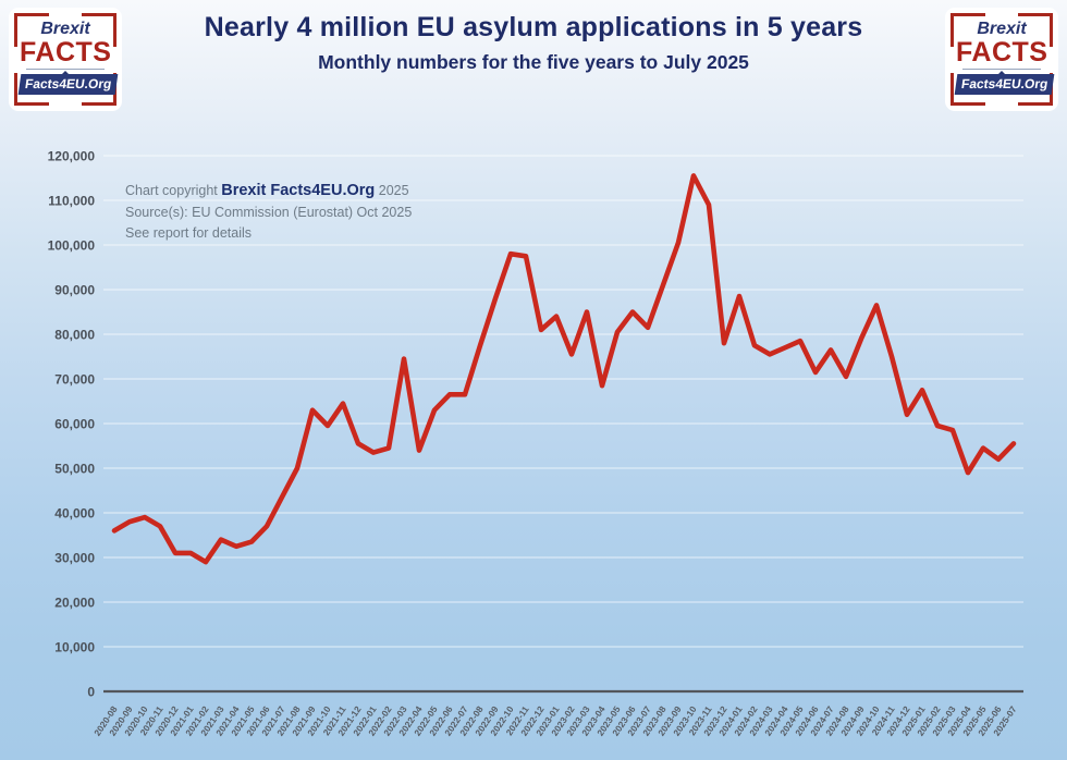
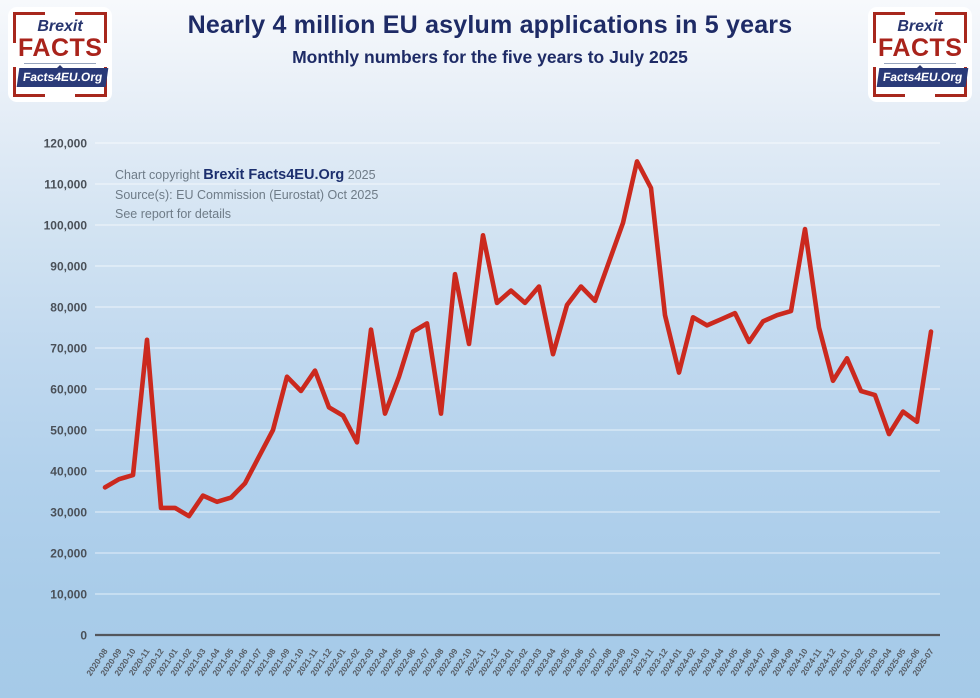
2020-11: 37000 -> 72000
2022-02: 54000 -> 47000
2022-06: 66000 -> 74000
2022-07: 66000 -> 76000
2022-08: 78000 -> 54000
2022-10: 98000 -> 71000
2023-02: 76000 -> 81000
2024-01: 88000 -> 64000
2024-08: 70000 -> 78000
2024-10: 86000 -> 99000
2025-07: 56000 -> 74000
